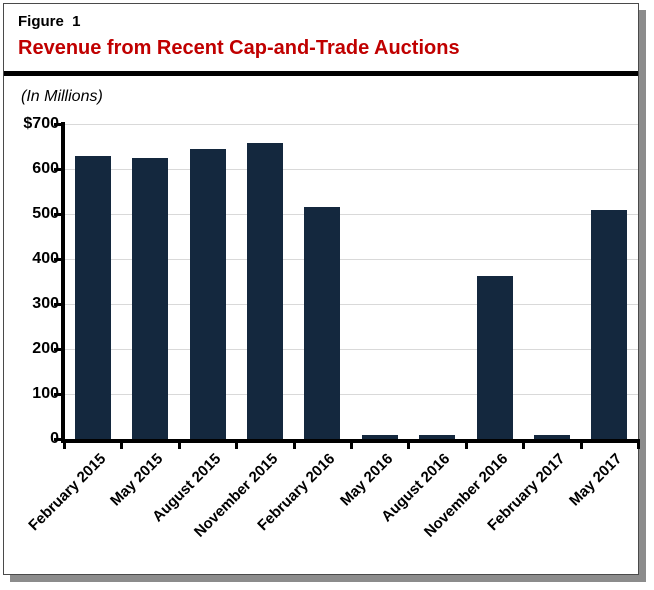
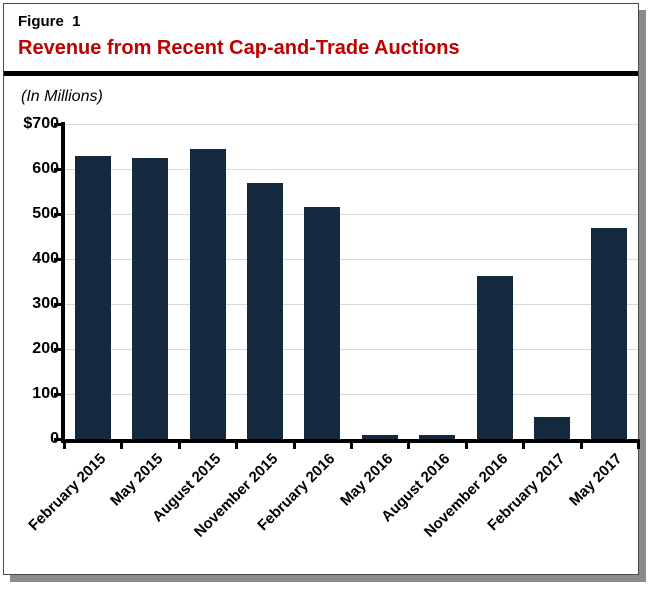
November 2015: $660 -> $570
February 2017: $10 -> $50
May 2017: $510 -> $470
